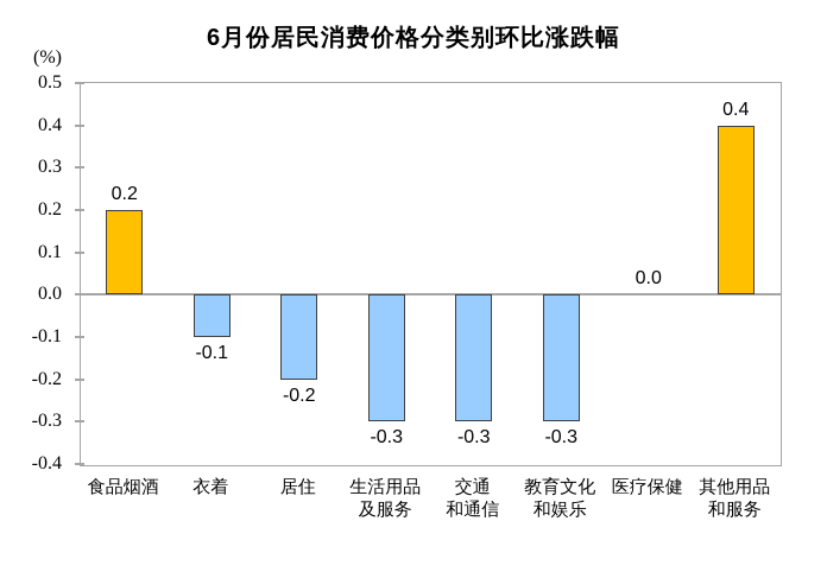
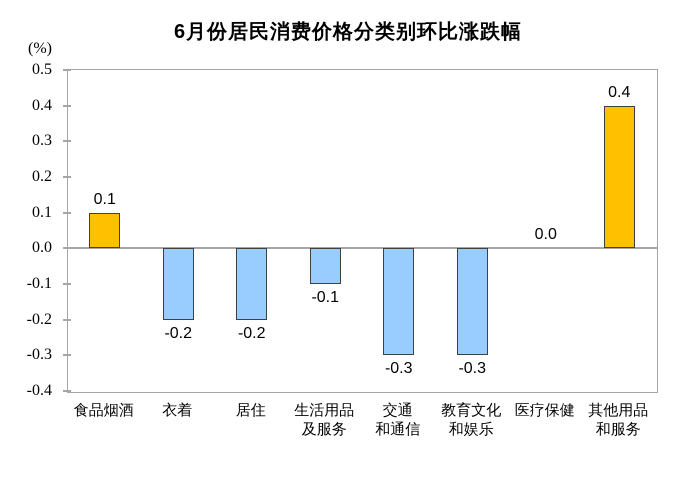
食品烟酒: 0.2 -> 0.1
衣着: -0.1 -> -0.2
生活用品 及服务: -0.3 -> -0.1
